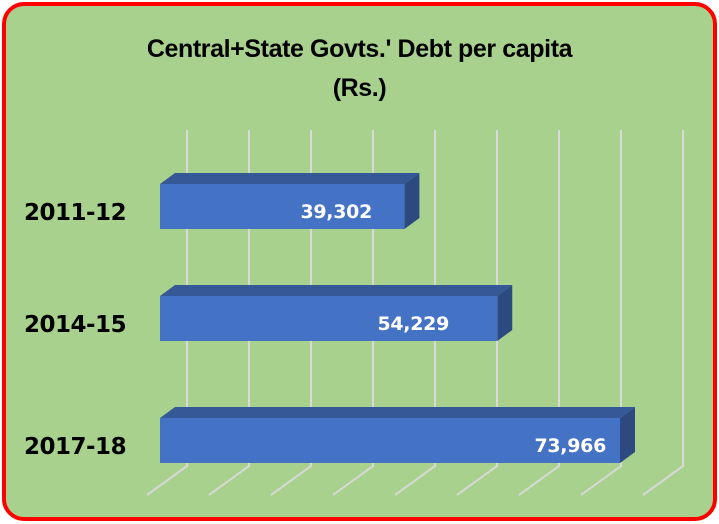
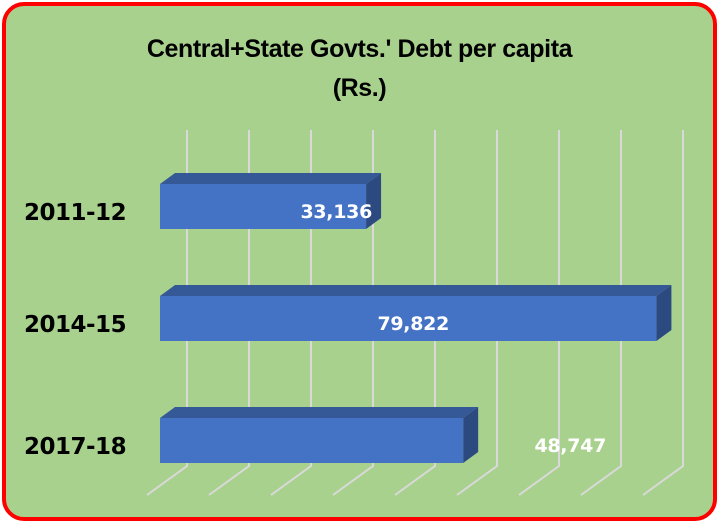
2011-12: 39,302 -> 33,136
2014-15: 54,229 -> 79,822
2017-18: 73,966 -> 48,747
